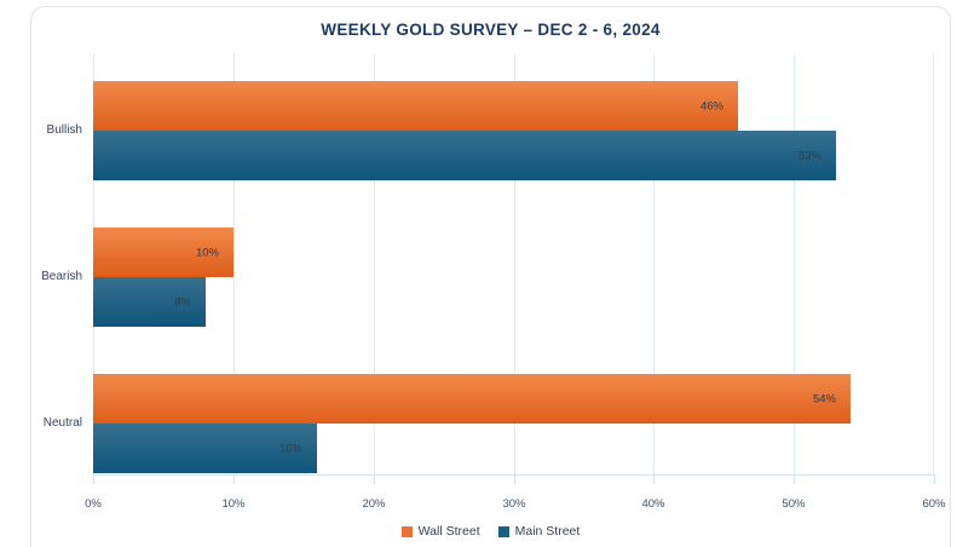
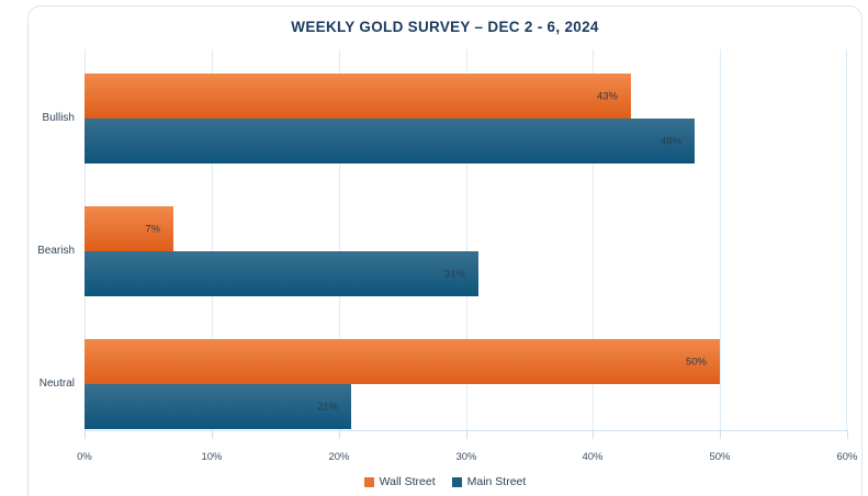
Wall Street/Bullish: 46% -> 43%
Main Street/Bullish: 53% -> 48%
Wall Street/Bearish: 10% -> 7%
Main Street/Bearish: 8% -> 31%
Wall Street/Neutral: 54% -> 50%
Main Street/Neutral: 16% -> 21%
